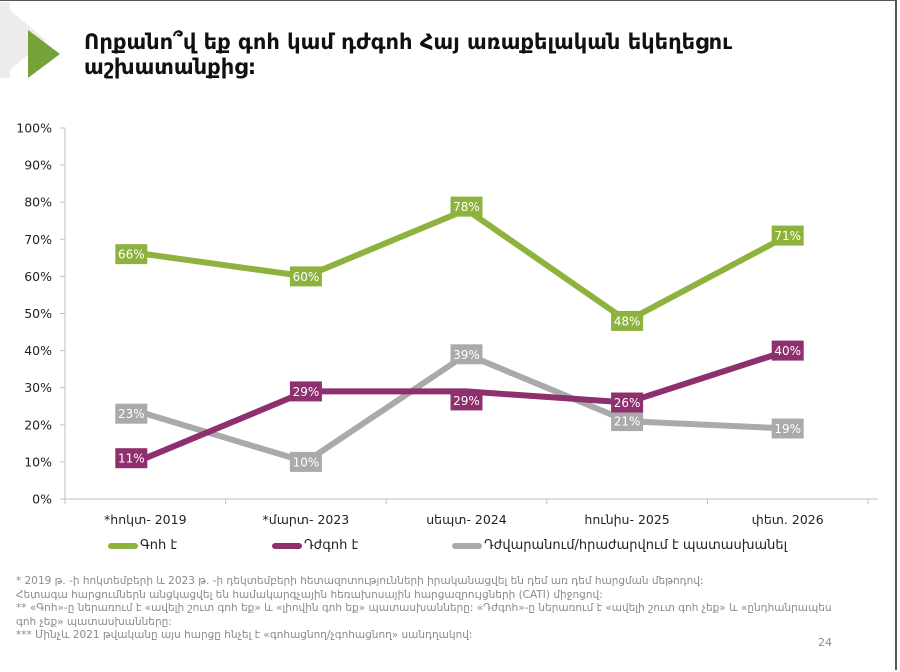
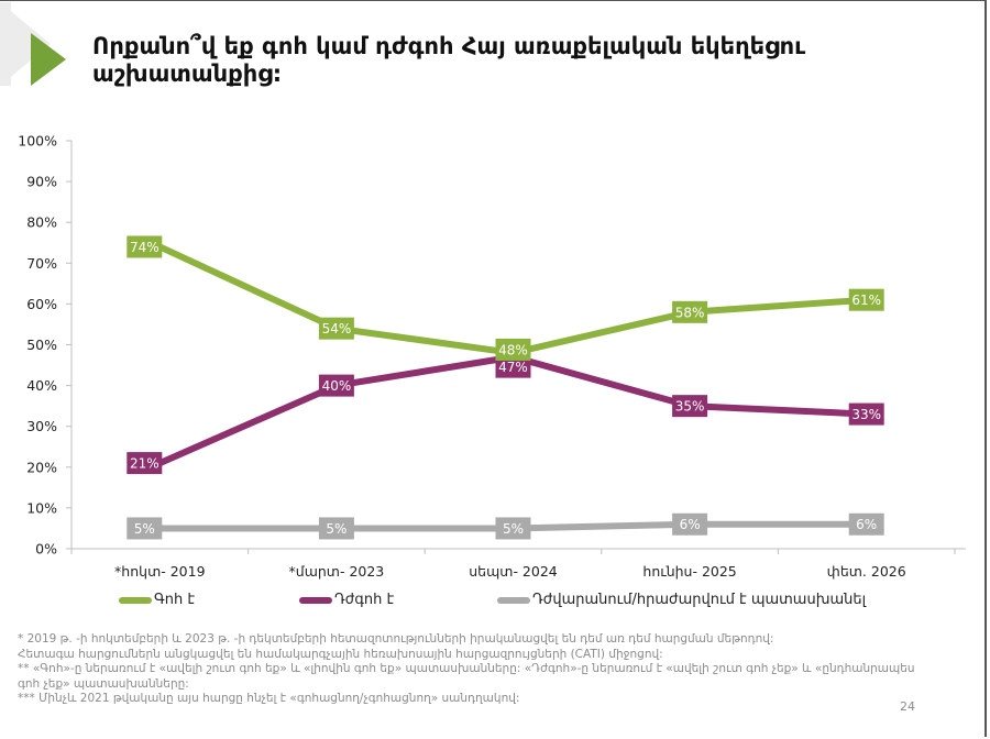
Գոհ է/*հոկտ- 2019: 66% -> 74%
Դժգոհ է/*հոկտ- 2019: 11% -> 21%
Դժվարանում/հրաժարվում է պատասխանել/*հոկտ- 2019: 23% -> 5%
Գոհ է/*մարտ- 2023: 60% -> 54%
Դժգոհ է/*մարտ- 2023: 29% -> 40%
Դժվարանում/հրաժարվում է պատասխանել/*մարտ- 2023: 10% -> 5%
Գոհ է/սեպտ- 2024: 78% -> 48%
Դժգոհ է/սեպտ- 2024: 29% -> 47%
Դժվարանում/հրաժարվում է պատասխանել/սեպտ- 2024: 39% -> 5%
Գոհ է/հունիս- 2025: 48% -> 58%
Դժգոհ է/հունիս- 2025: 26% -> 35%
Դժվարանում/հրաժարվում է պատասխանել/հունիս- 2025: 21% -> 6%
Գոհ է/փետ. 2026: 71% -> 61%
Դժգոհ է/փետ. 2026: 40% -> 33%
Դժվարանում/հրաժարվում է պատասխանել/փետ. 2026: 19% -> 6%
